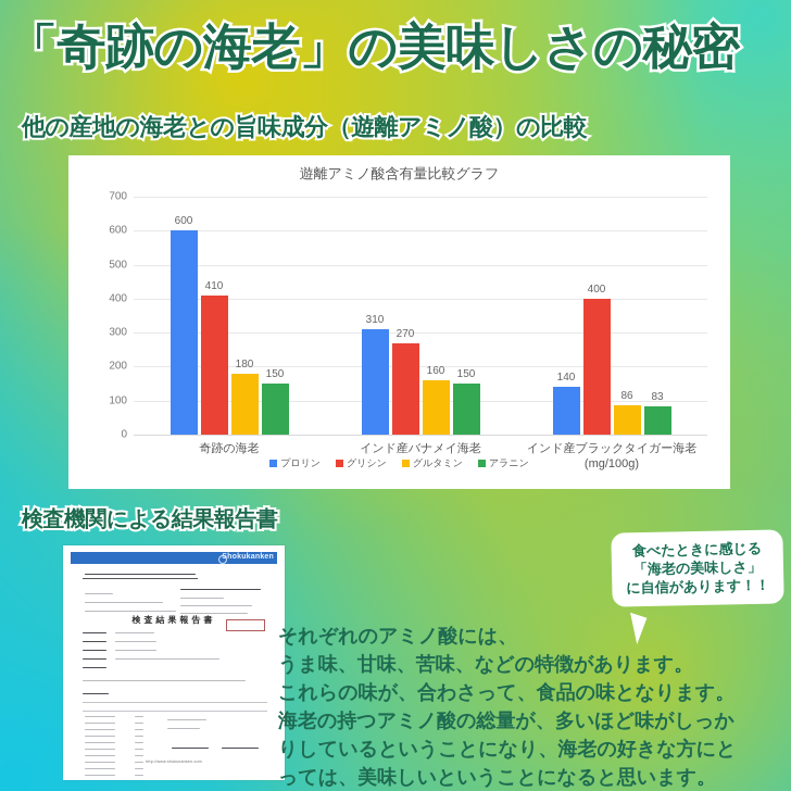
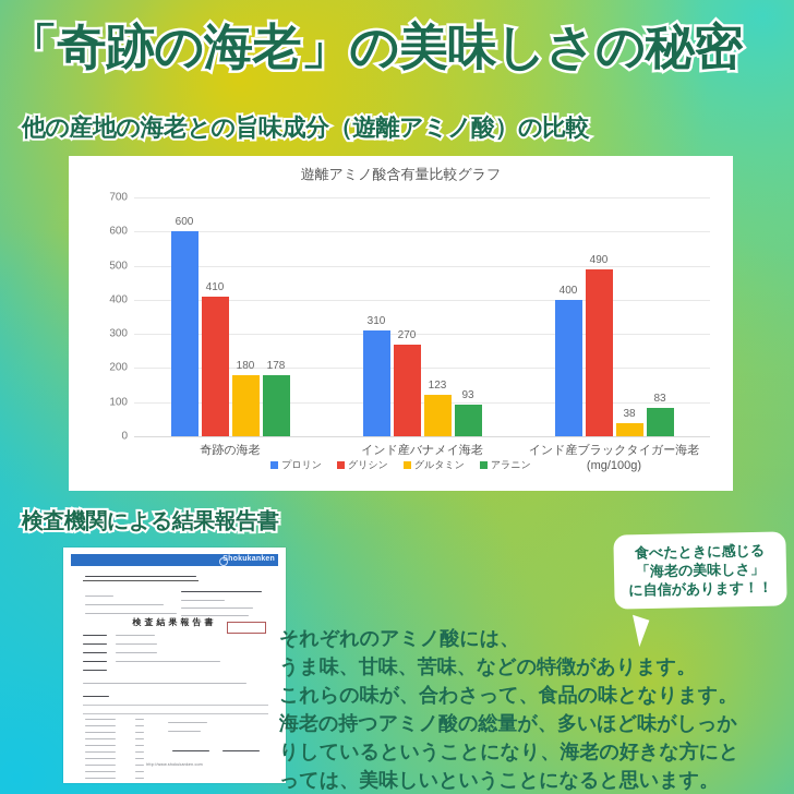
アラニン/奇跡の海老: 150 -> 178
グルタミン/インド産バナメイ海老: 160 -> 123
アラニン/インド産バナメイ海老: 150 -> 93
プロリン/インド産ブラックタイガー海老: 140 -> 400
グリシン/インド産ブラックタイガー海老: 400 -> 490
グルタミン/インド産ブラックタイガー海老: 86 -> 38
